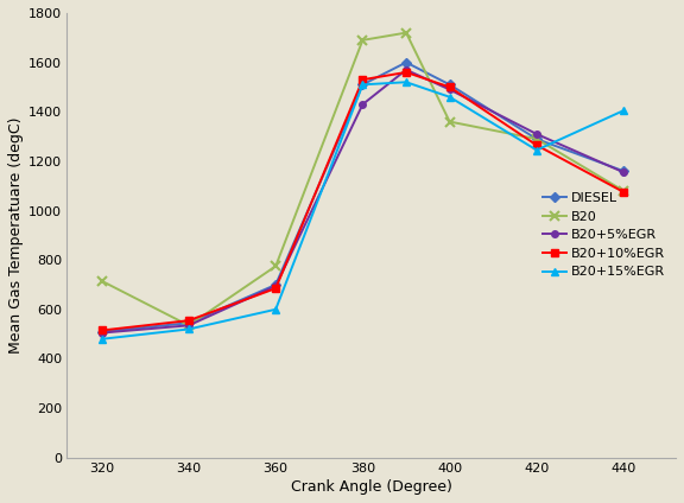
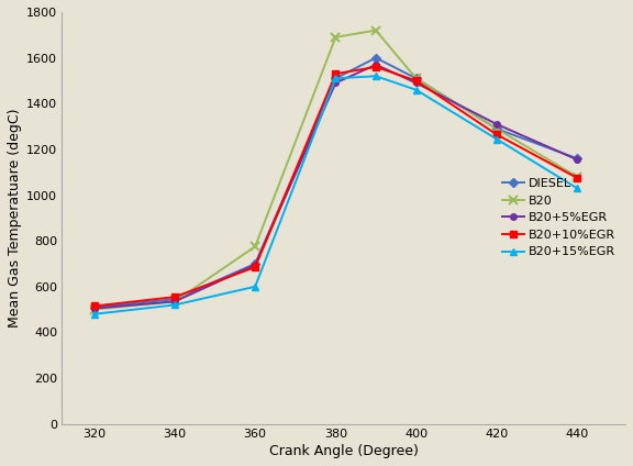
B20/320: 715 -> 500
B20+5%EGR/380: 1430 -> 1490
B20/400: 1360 -> 1510
B20+15%EGR/440: 1405 -> 1030
